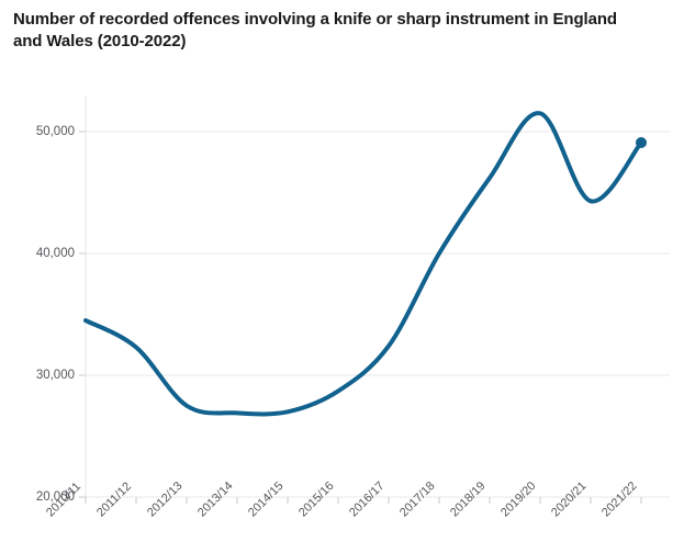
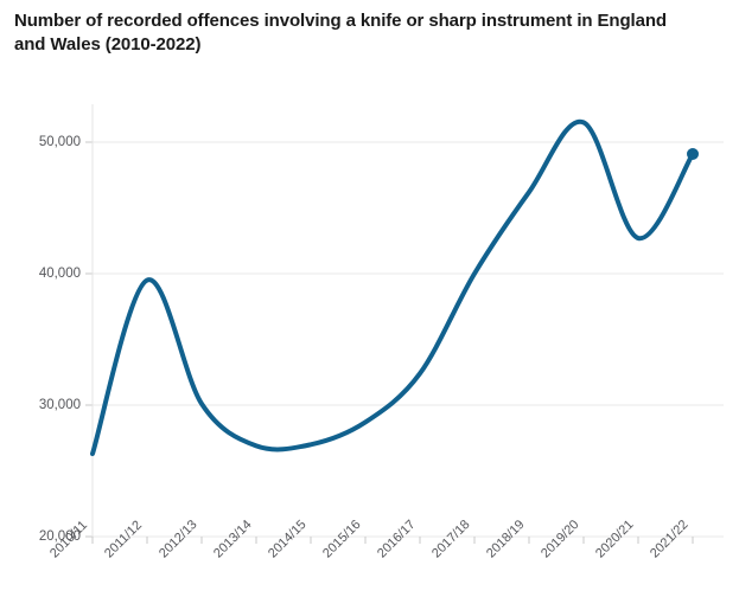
2010/11: 34500 -> 26300
2011/12: 32300 -> 39500
2012/13: 27500 -> 30100
2020/21: 44300 -> 42700
